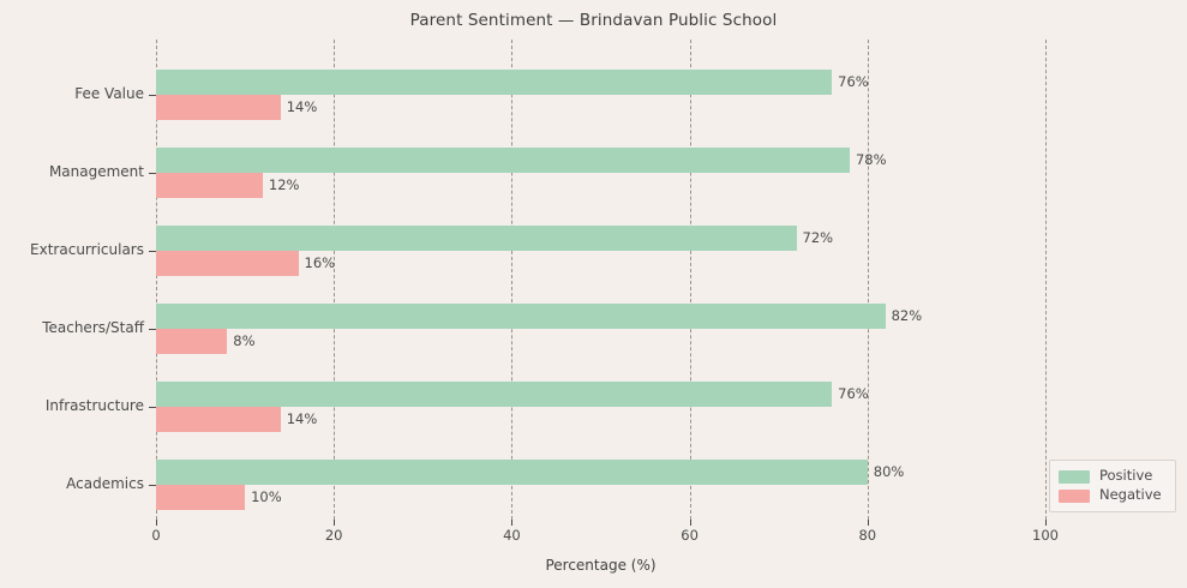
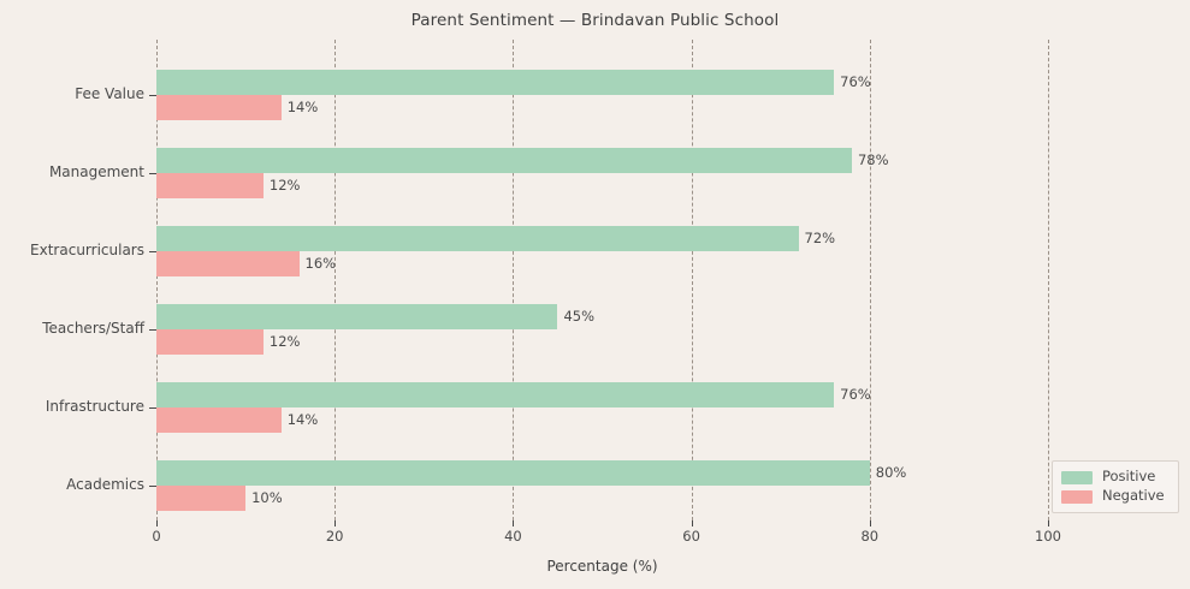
Positive/Teachers/Staff: 82% -> 45%
Negative/Teachers/Staff: 8% -> 12%
